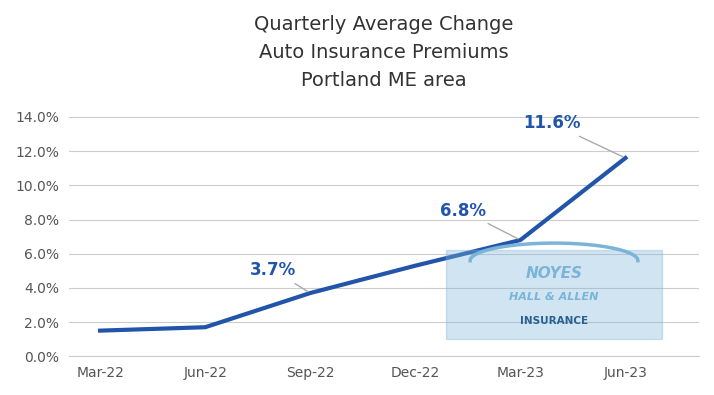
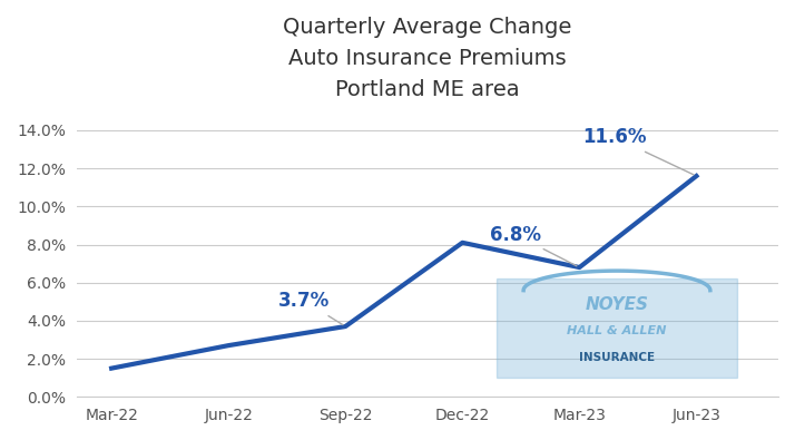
Jun-22: 1.7% -> 2.7%
Dec-22: 5.3% -> 8.1%
